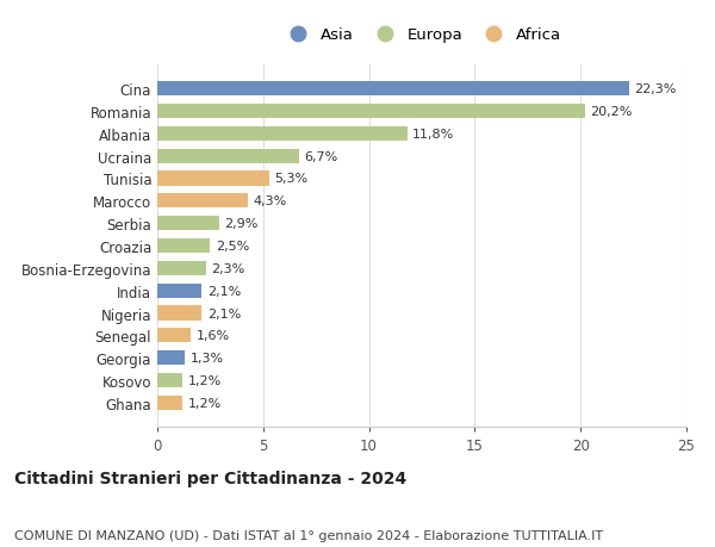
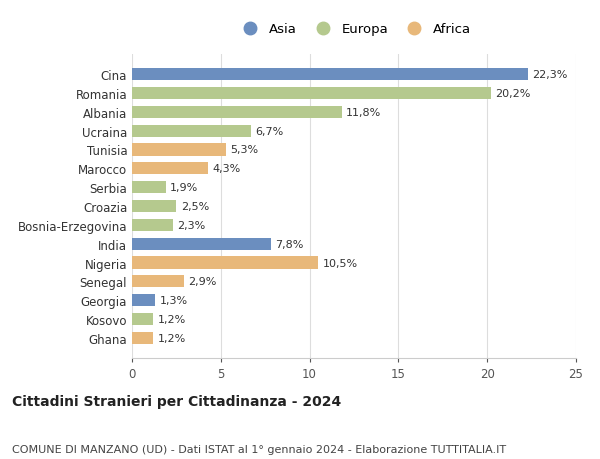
Serbia: 2,9% -> 1,9%
India: 2,1% -> 7,8%
Nigeria: 2,1% -> 10,5%
Senegal: 1,6% -> 2,9%
